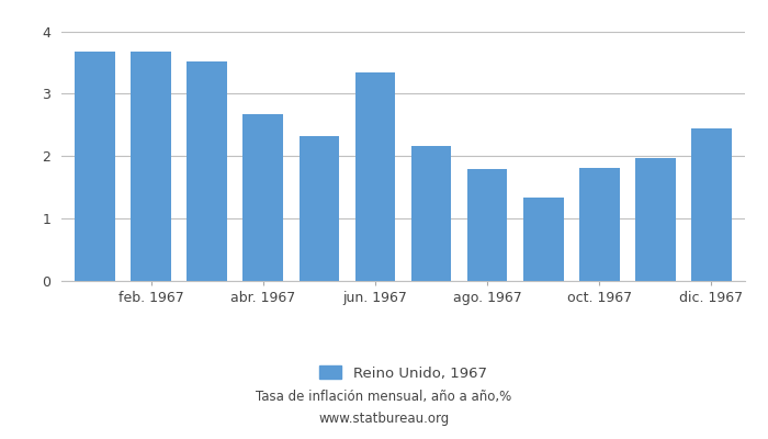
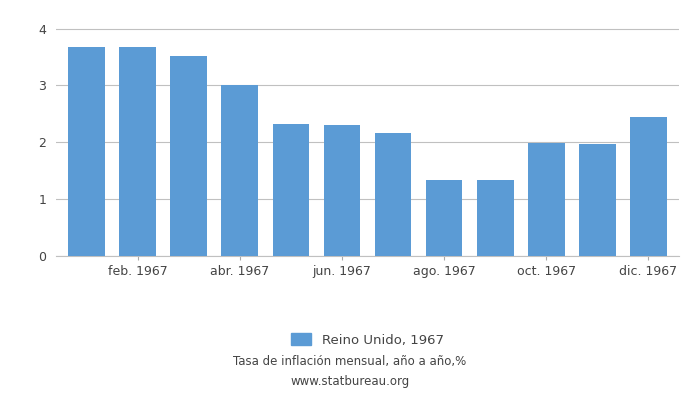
abr. 1967: 2.68 -> 3.00
jun. 1967: 3.34 -> 2.31
ago. 1967: 1.80 -> 1.33
oct. 1967: 1.82 -> 1.99
